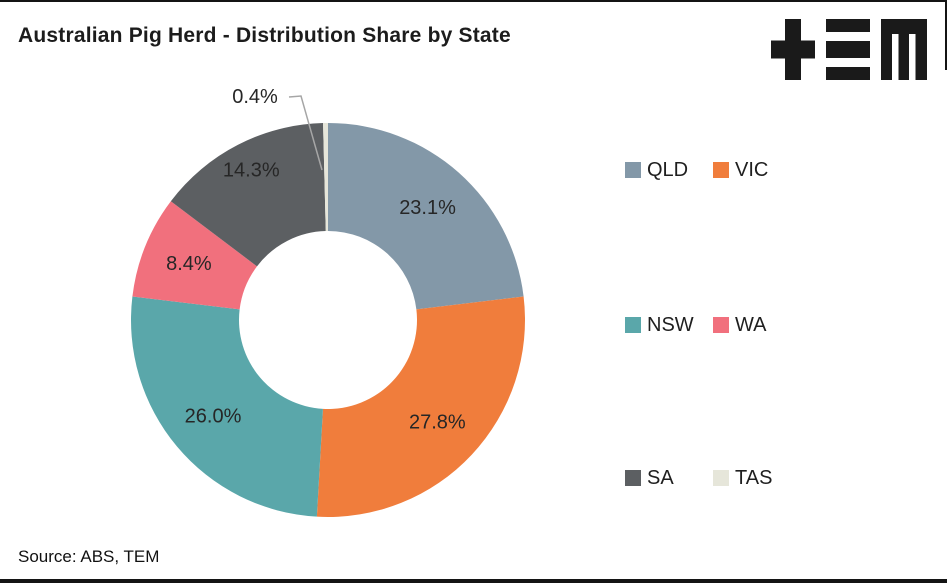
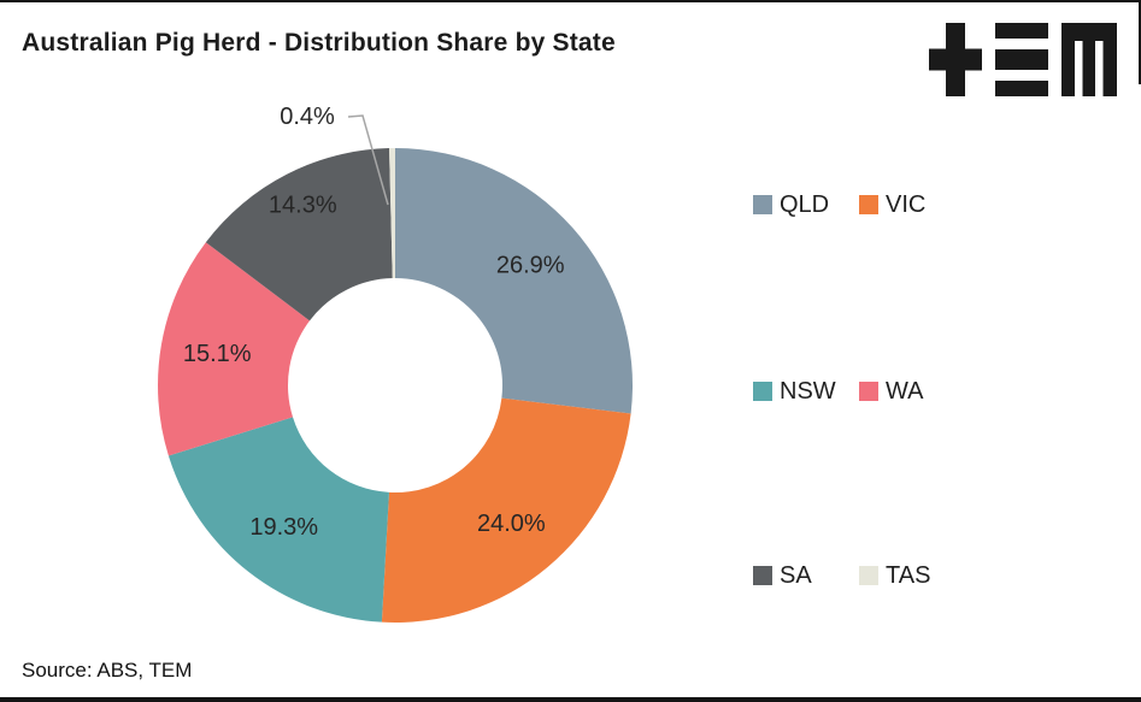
QLD: 23.1% -> 26.9%
VIC: 27.8% -> 24.0%
NSW: 26.0% -> 19.3%
WA: 8.4% -> 15.1%
